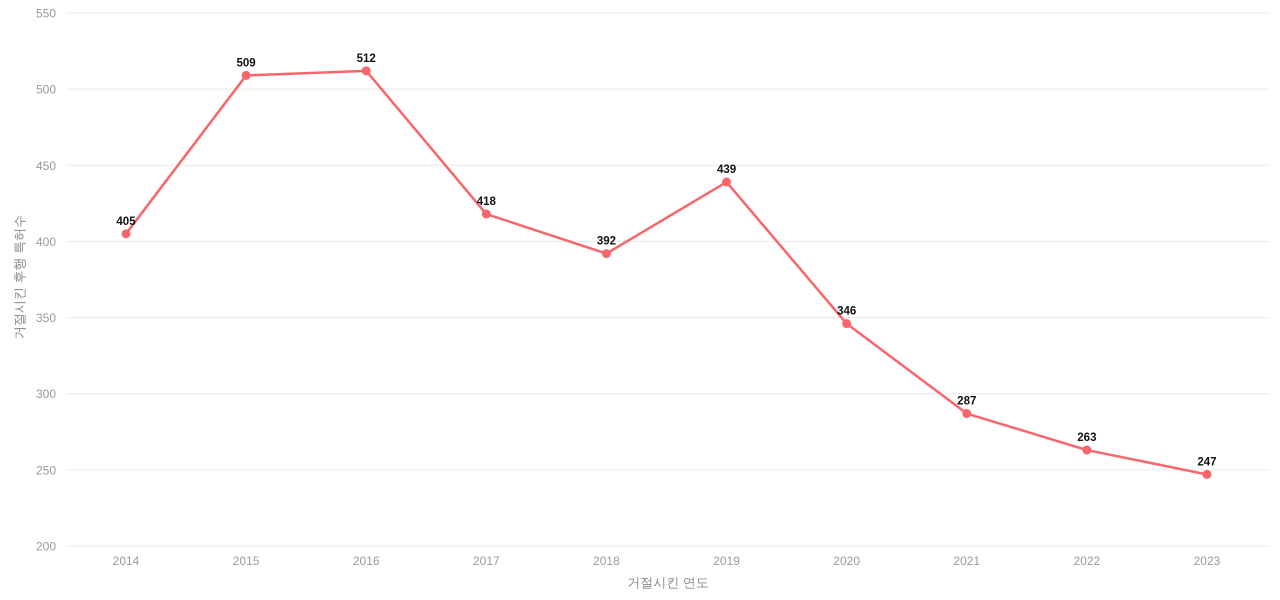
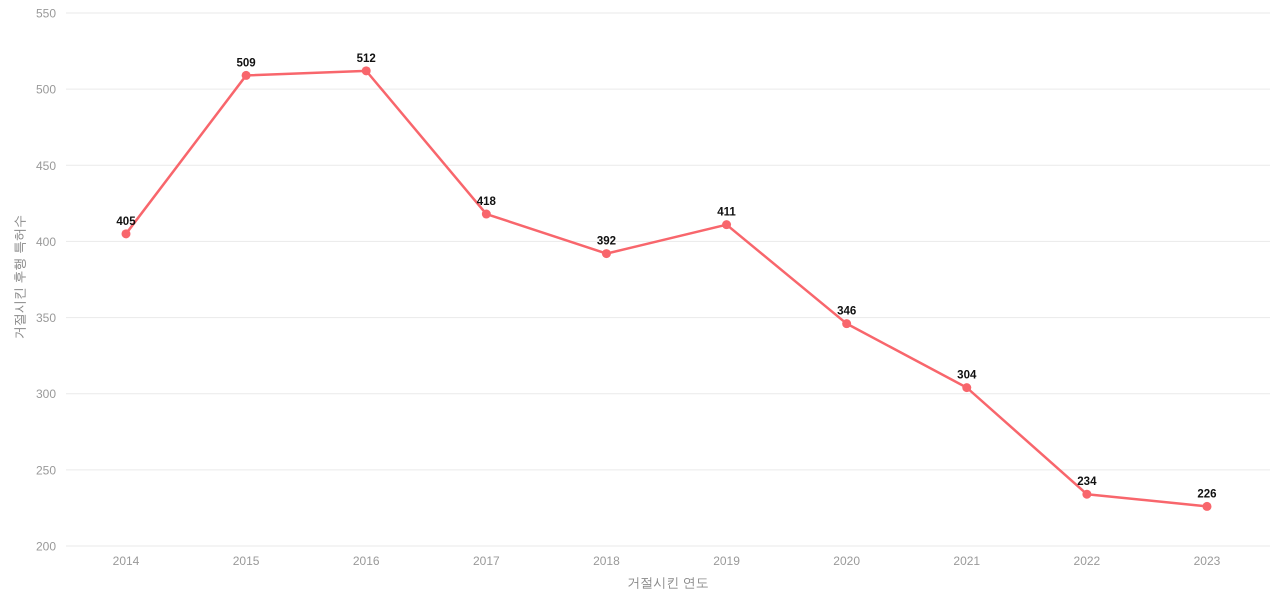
2019: 439 -> 411
2021: 287 -> 304
2022: 263 -> 234
2023: 247 -> 226
